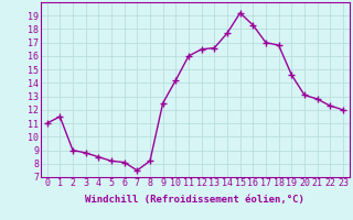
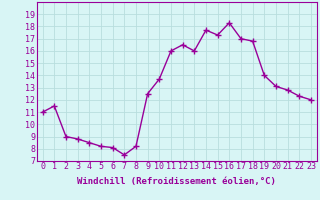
10: 14.2 -> 13.7
13: 16.6 -> 16.0
15: 19.2 -> 17.3
19: 14.6 -> 14.0
